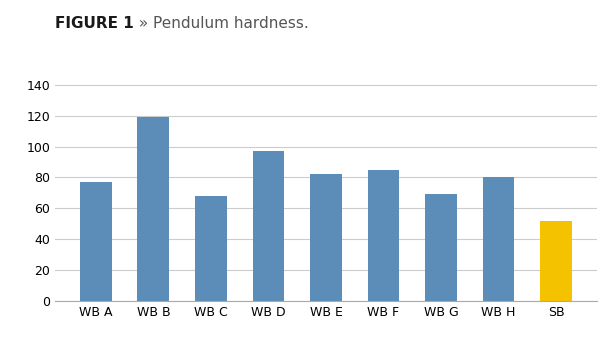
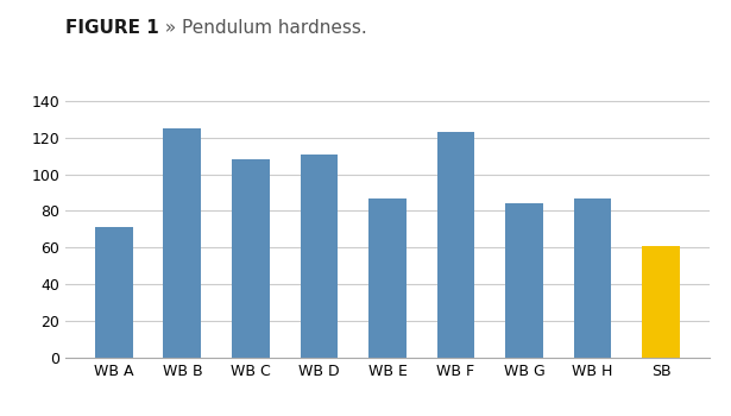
WB A: 77 -> 71
WB B: 119 -> 125
WB C: 68 -> 108
WB D: 97 -> 111
WB E: 82 -> 87
WB F: 85 -> 123
WB G: 69 -> 84
WB H: 80 -> 87
SB: 52 -> 61
